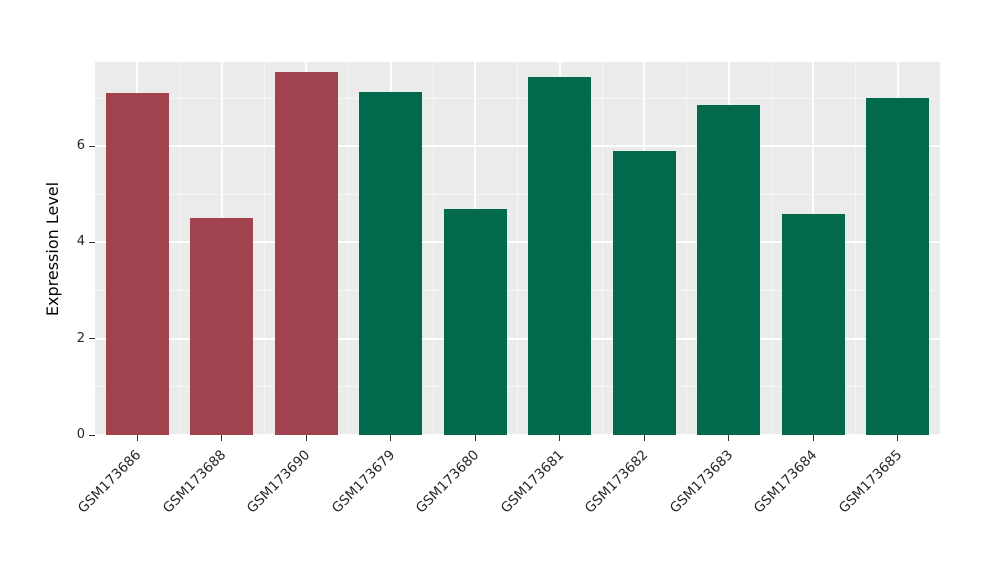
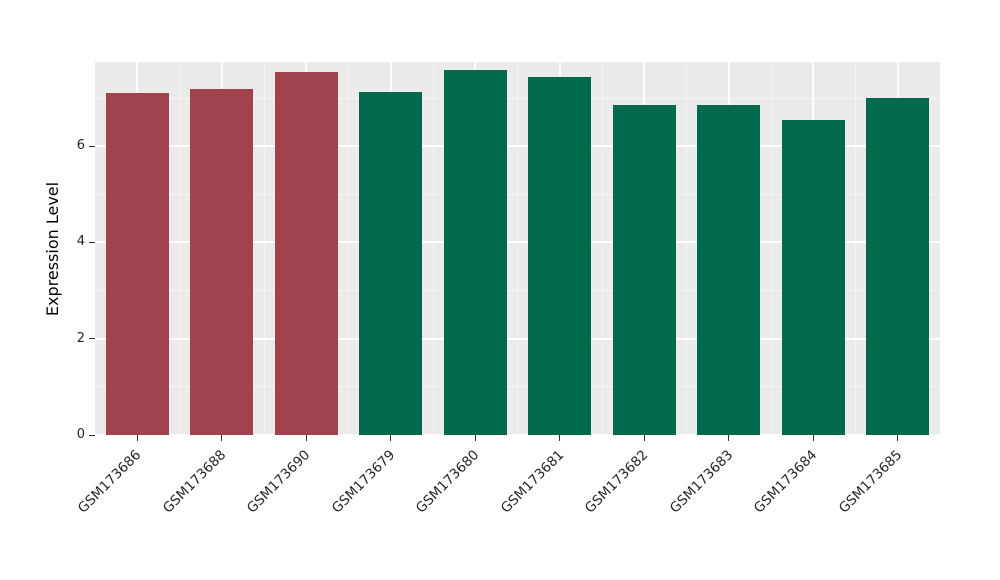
GSM173688: 4.5 -> 7.2
GSM173680: 4.7 -> 7.6
GSM173682: 5.9 -> 6.9
GSM173684: 4.6 -> 6.5
